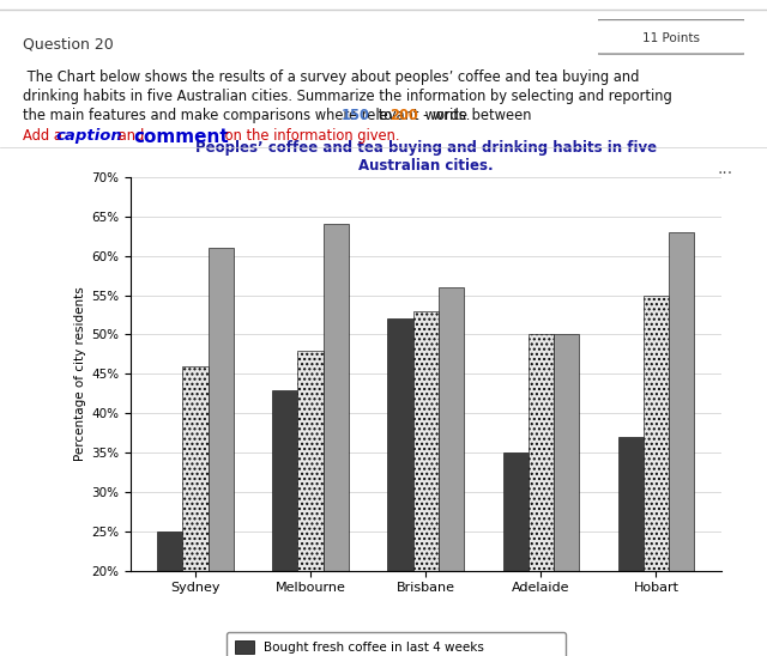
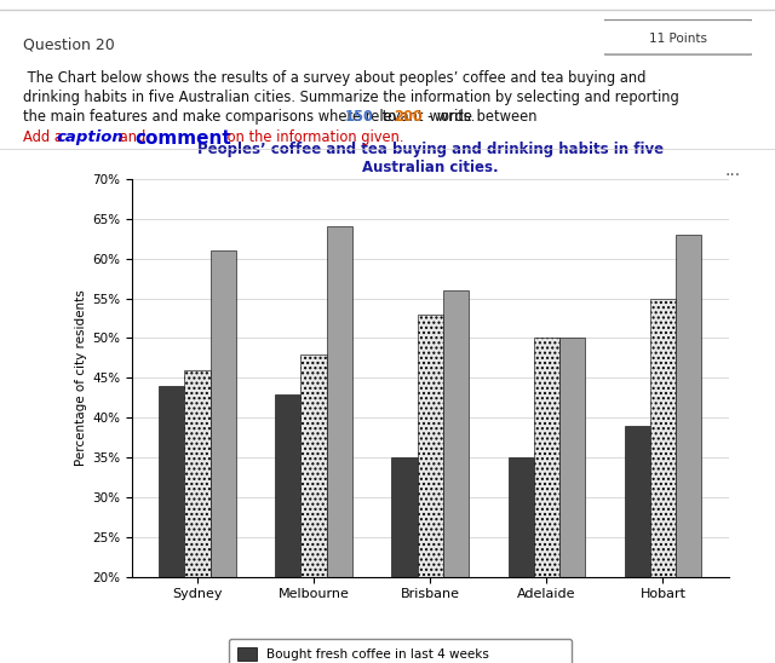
Bought fresh coffee in last 4 weeks/Sydney: 25% -> 44%
Bought fresh coffee in last 4 weeks/Brisbane: 52% -> 35%
Bought fresh coffee in last 4 weeks/Hobart: 37% -> 39%
